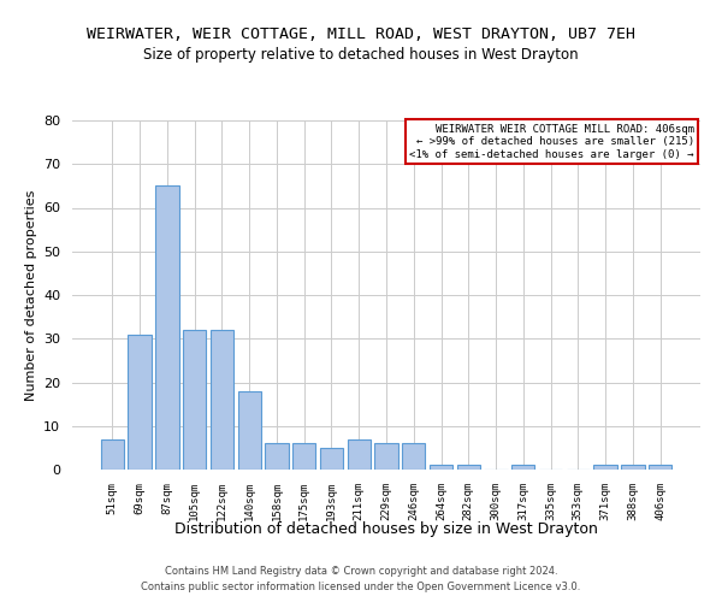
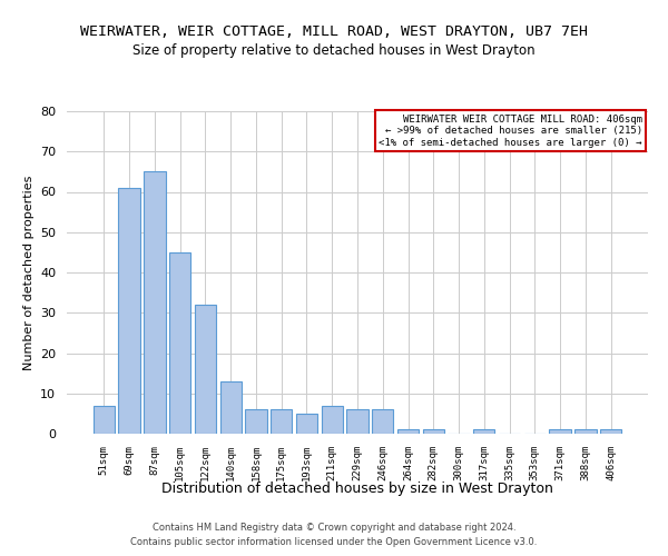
69sqm: 31 -> 61
105sqm: 32 -> 45
140sqm: 18 -> 13
